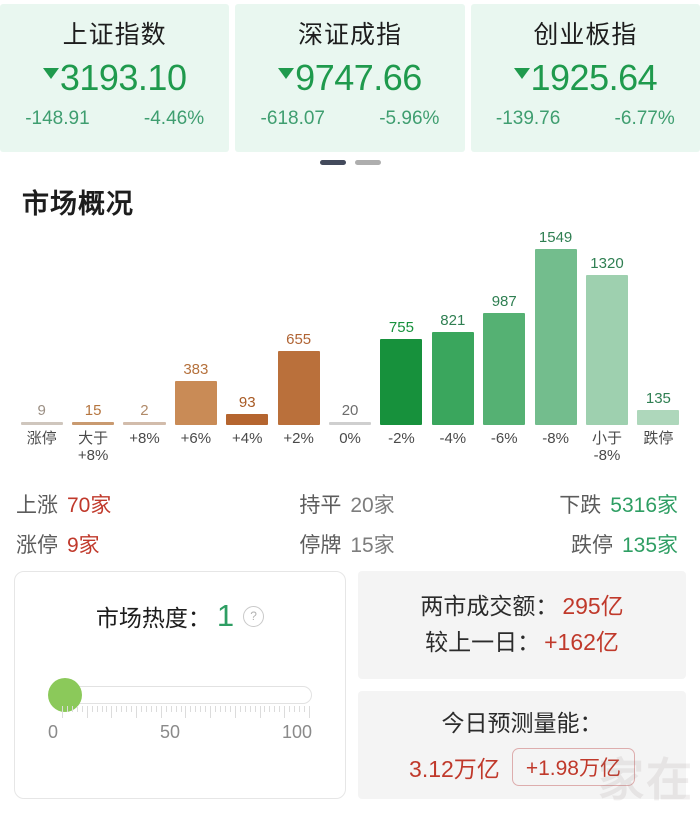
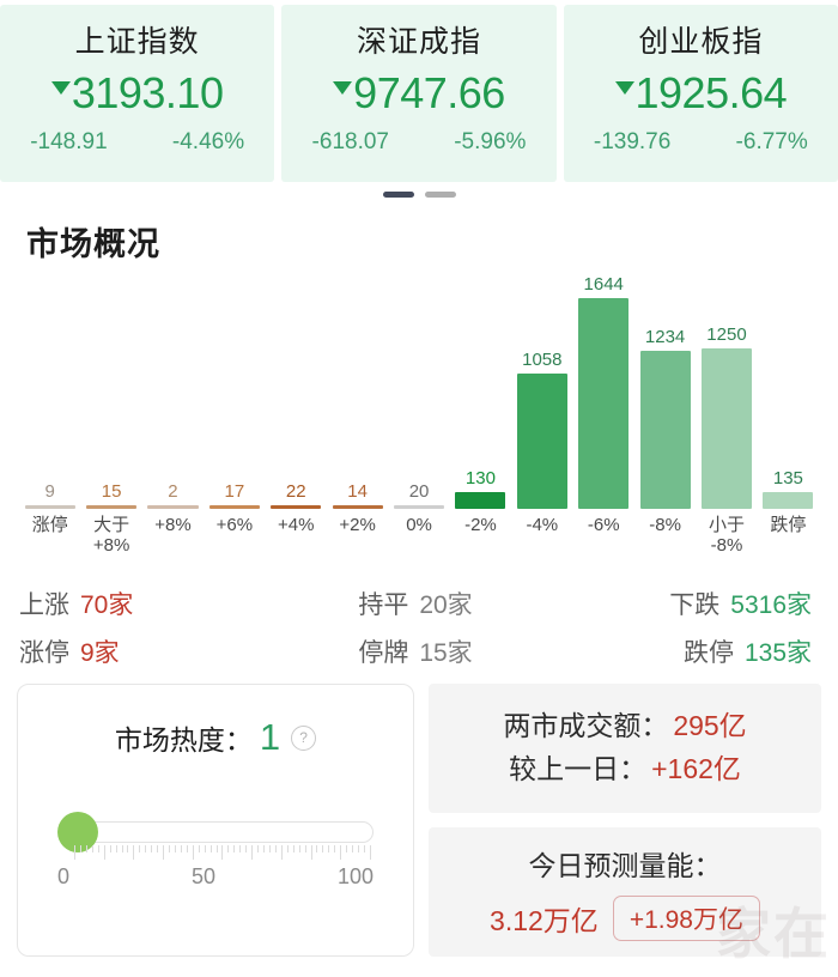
+6%: 383 -> 17
+4%: 93 -> 22
+2%: 655 -> 14
-2%: 755 -> 130
-4%: 821 -> 1058
-6%: 987 -> 1644
-8%: 1549 -> 1234
小于 -8%: 1320 -> 1250
